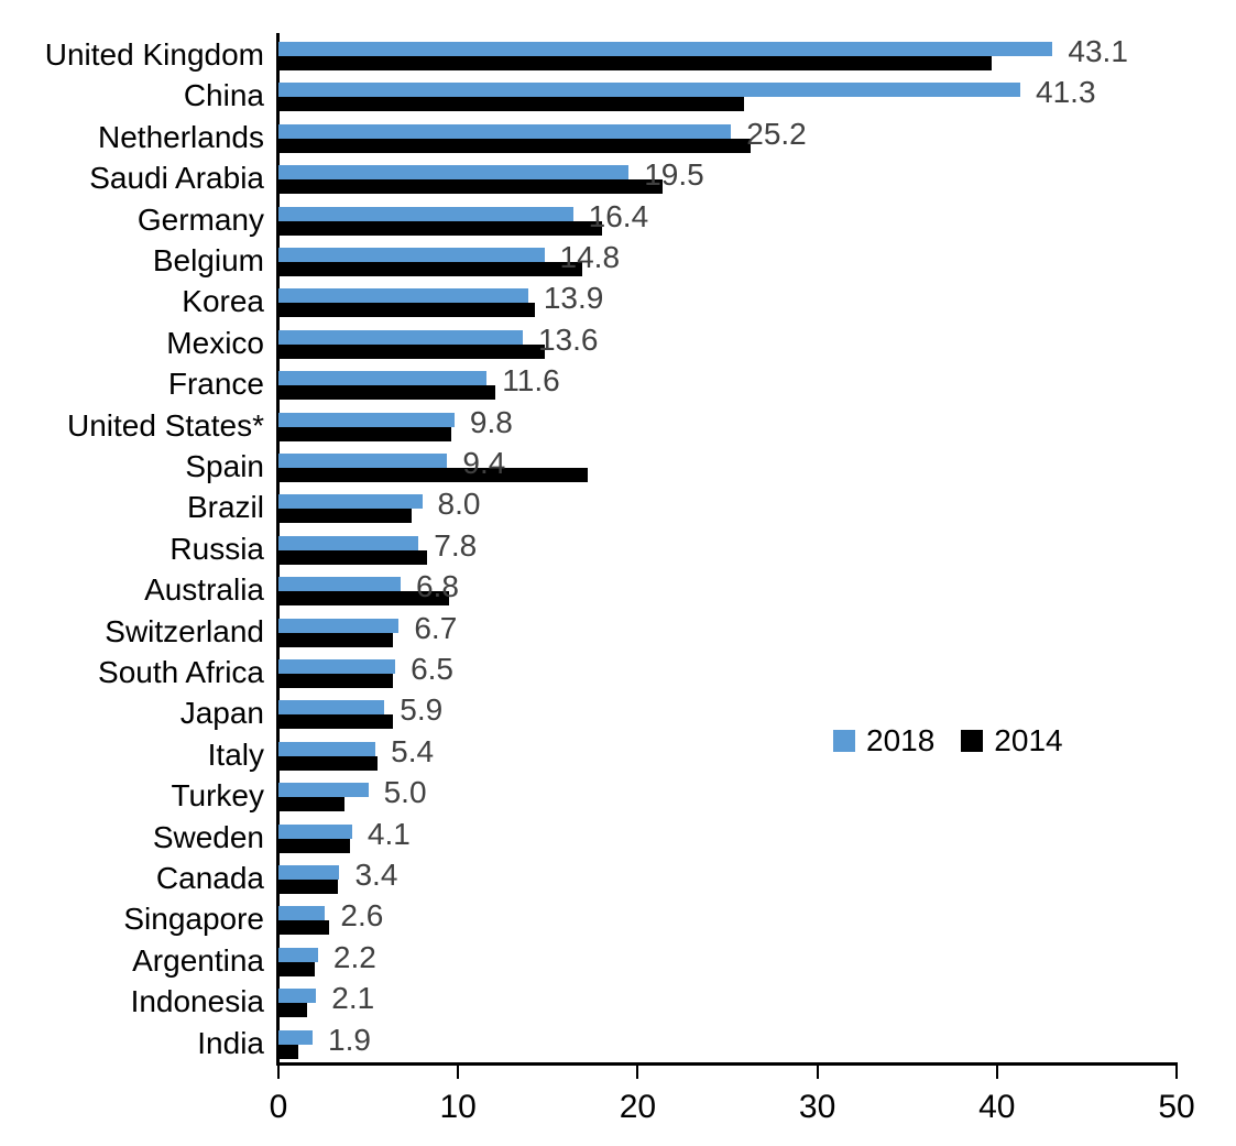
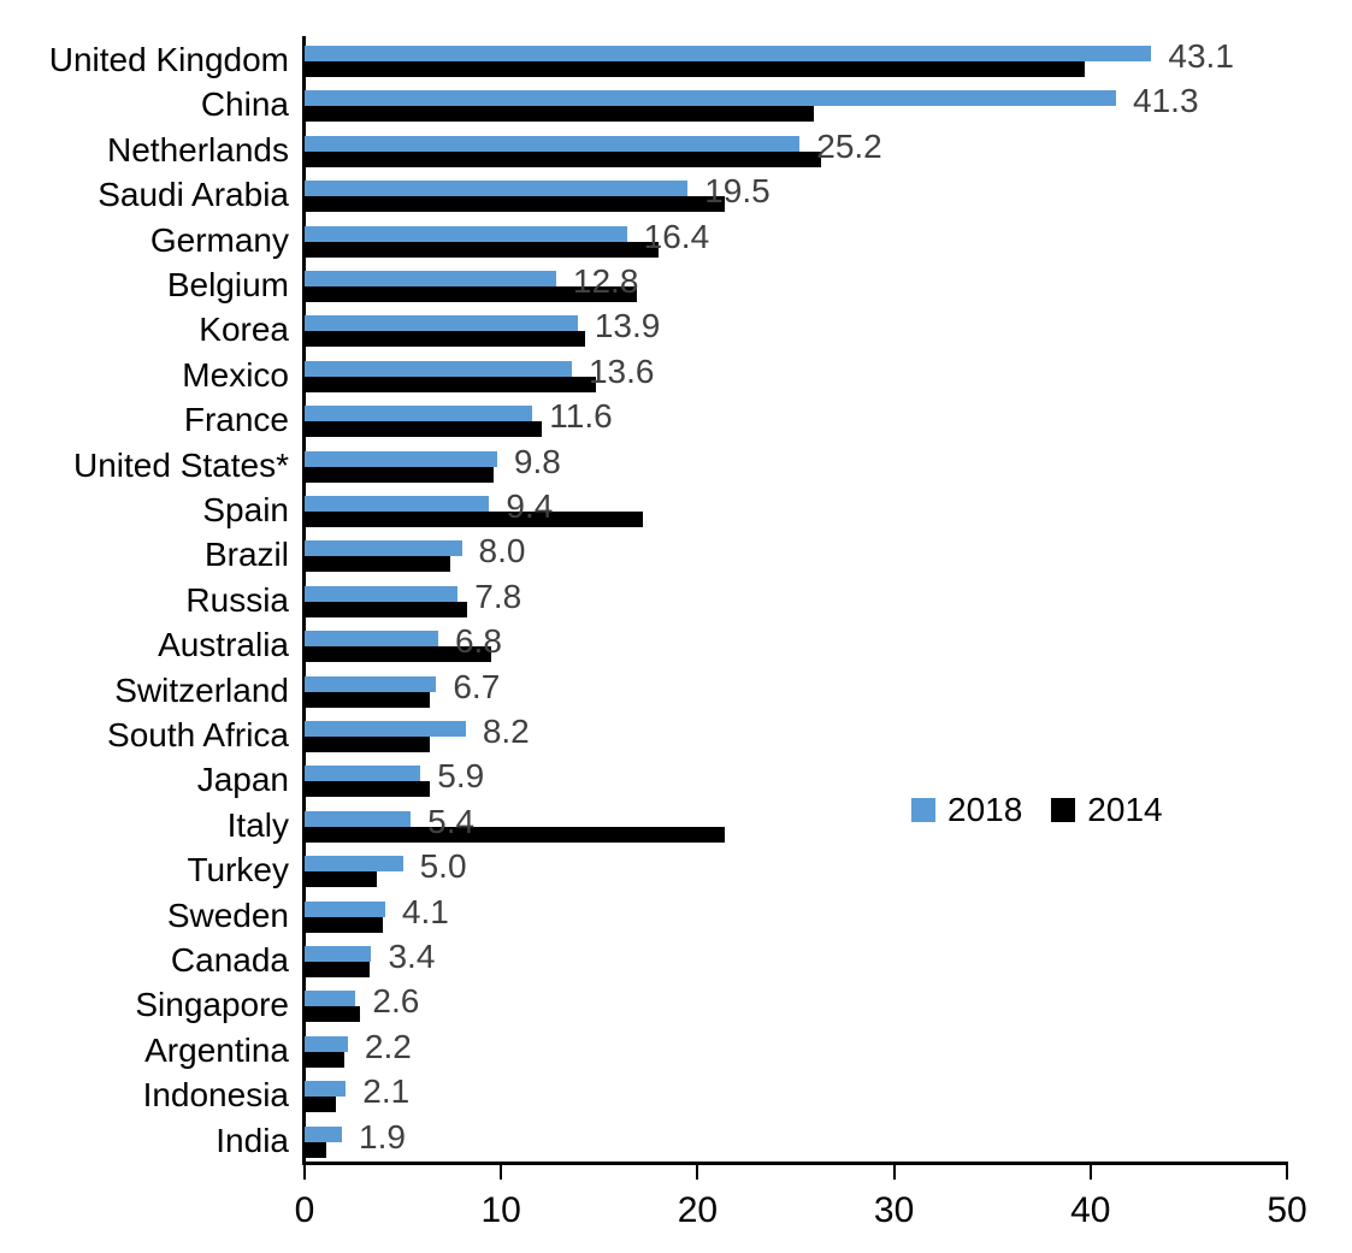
2018/Belgium: 14.8 -> 12.8
2018/South Africa: 6.5 -> 8.2
2014/Italy: 5.5 -> 21.4
